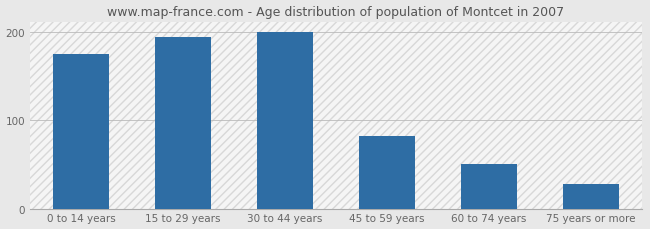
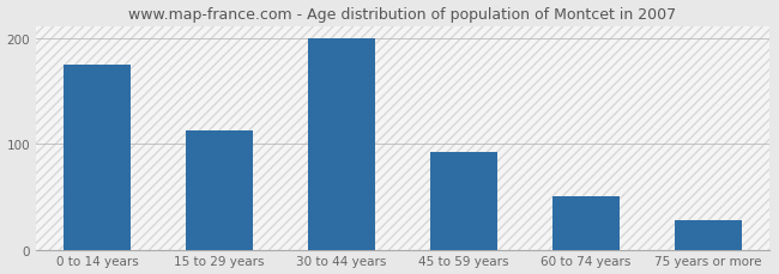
15 to 29 years: 194 -> 113
45 to 59 years: 82 -> 93
